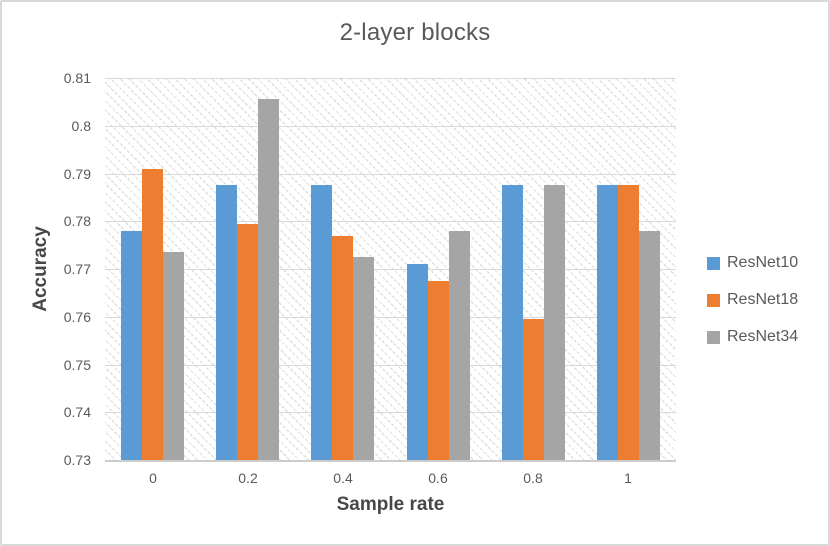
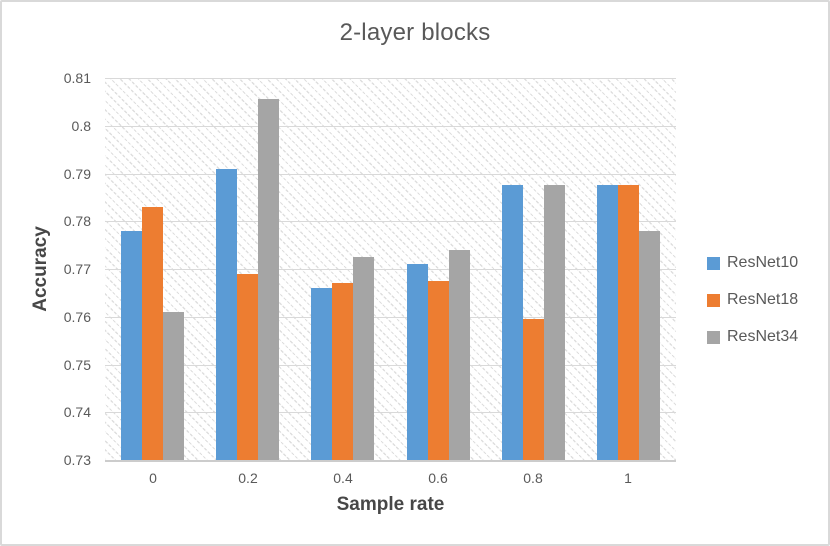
ResNet18/0: 0.791 -> 0.783
ResNet34/0: 0.773 -> 0.761
ResNet10/0.2: 0.787 -> 0.791
ResNet18/0.2: 0.779 -> 0.769
ResNet10/0.4: 0.787 -> 0.766
ResNet18/0.4: 0.777 -> 0.767
ResNet34/0.6: 0.778 -> 0.774
